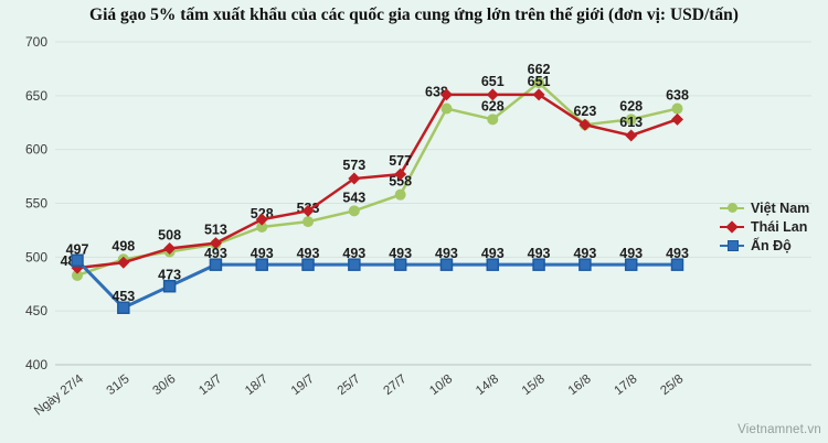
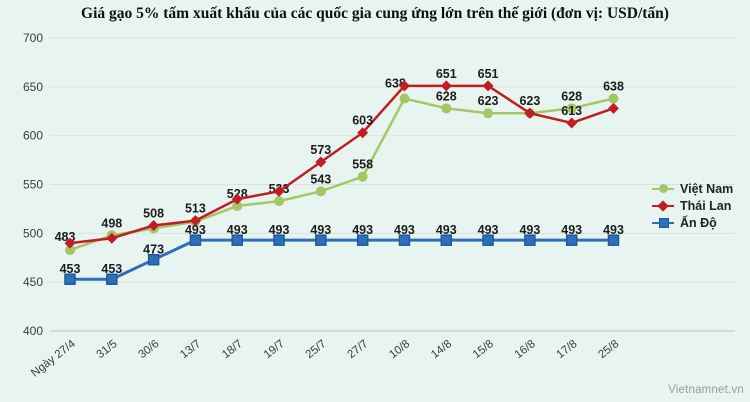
Ấn Độ/Ngày 27/4: 497 -> 453
Thái Lan/27/7: 577 -> 603
Việt Nam/15/8: 662 -> 623
